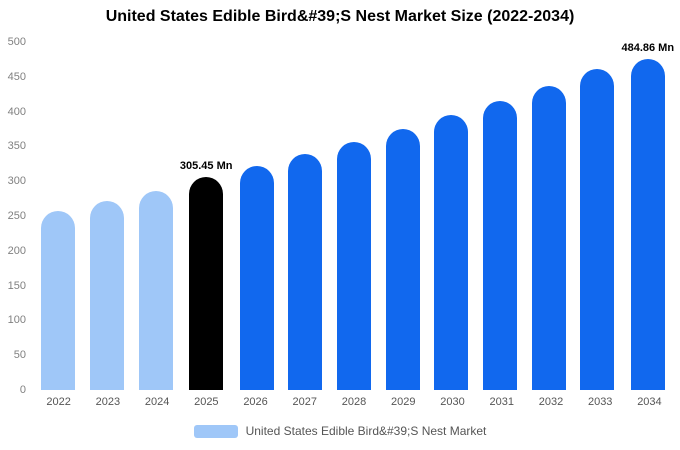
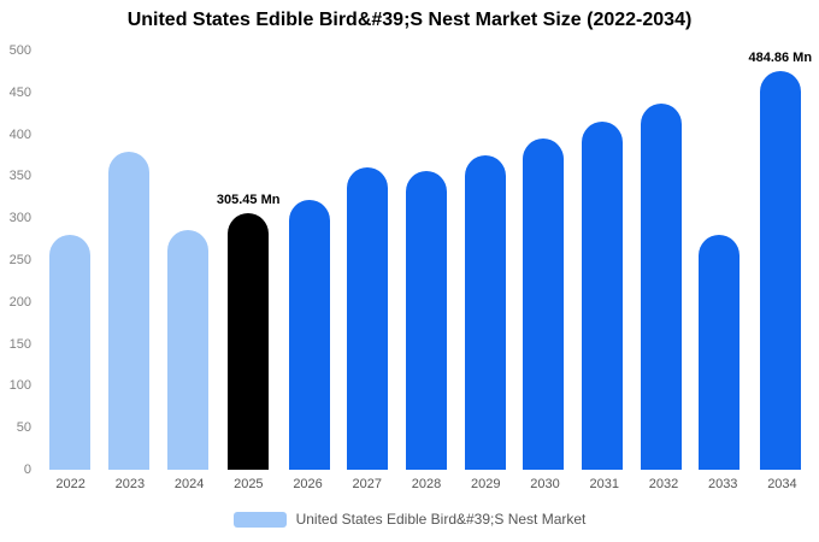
2022: 260 -> 280
2023: 270 -> 380
2027: 340 -> 360
2033: 460 -> 280
